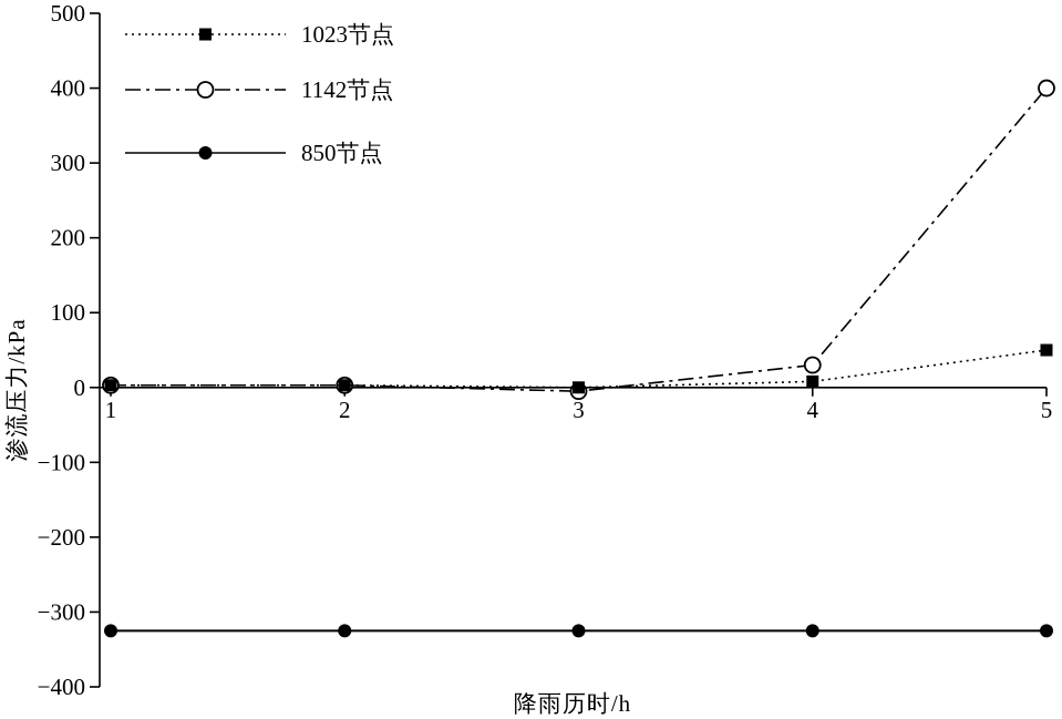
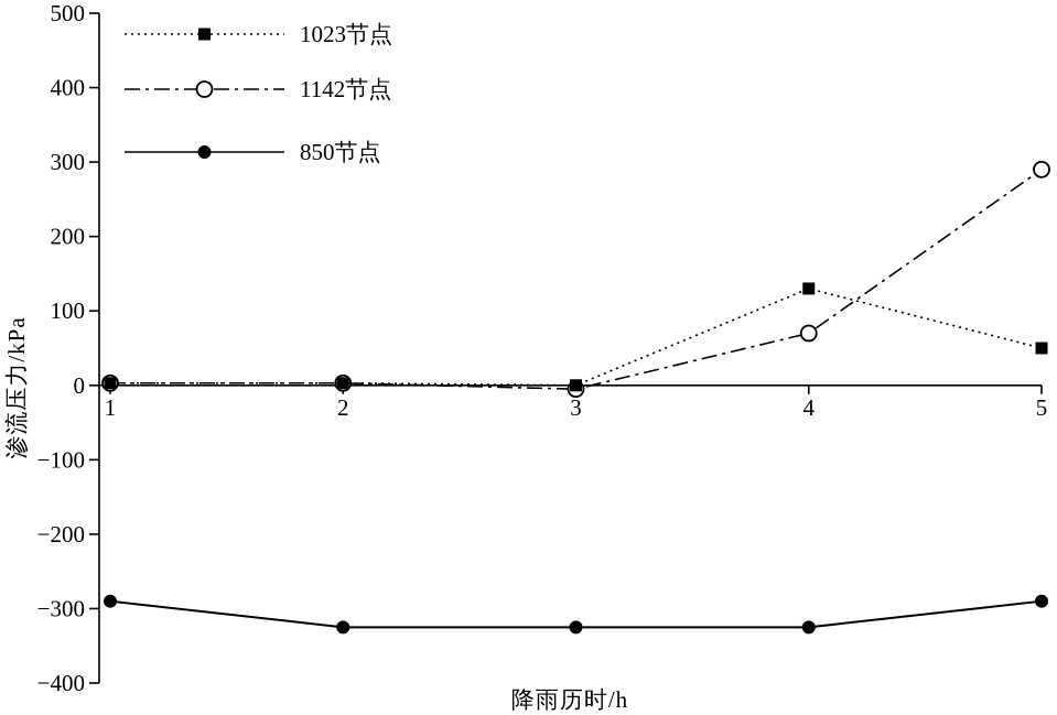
850节点/1: -320 -> -290
1023节点/4: 10 -> 130
1142节点/4: 30 -> 70
1142节点/5: 400 -> 290
850节点/5: -320 -> -290
